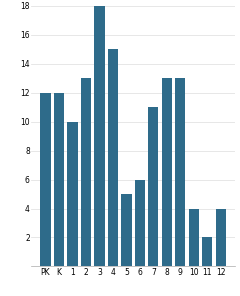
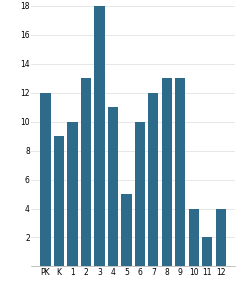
K: 12 -> 9
4: 15 -> 11
6: 6 -> 10
7: 11 -> 12
